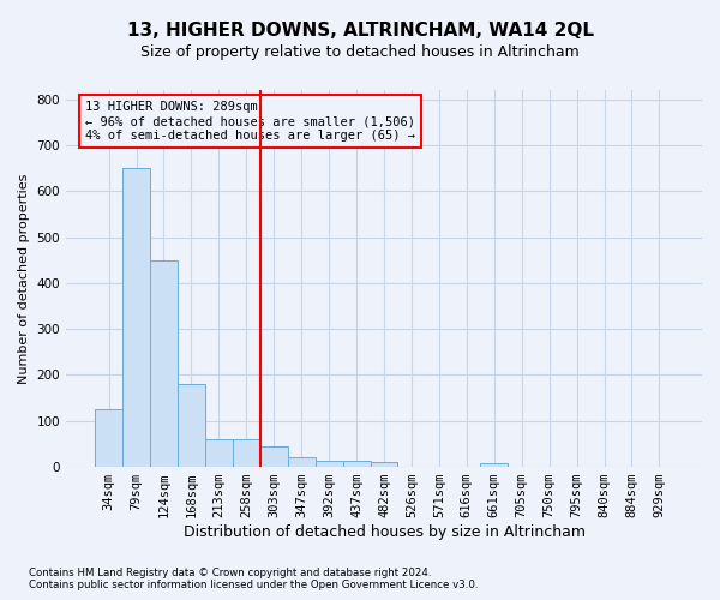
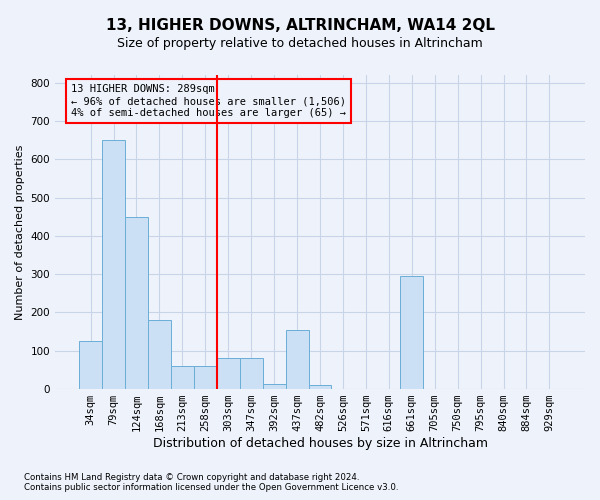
303sqm: 45 -> 80
347sqm: 22 -> 80
437sqm: 14 -> 155
661sqm: 7 -> 295
